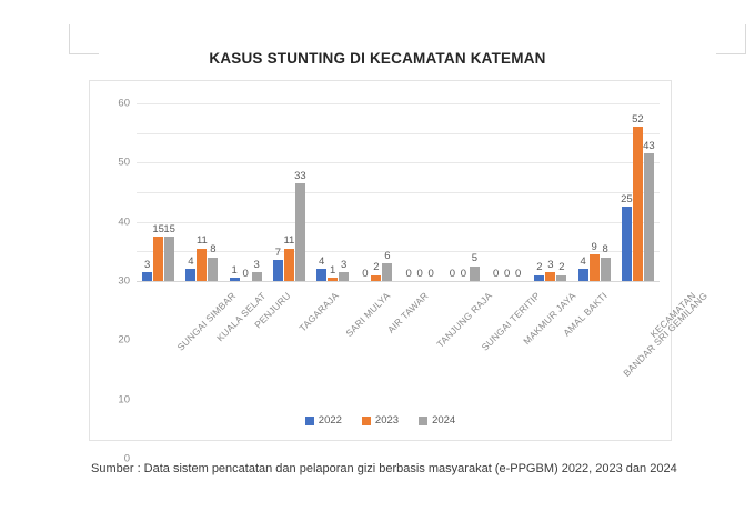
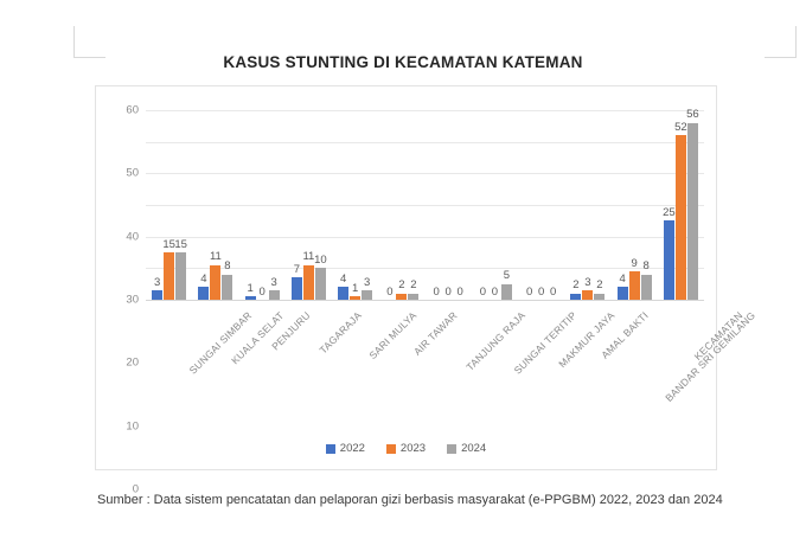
2024/TAGARAJA: 33 -> 10
2024/AIR TAWAR: 6 -> 2
2024/KECAMATAN: 43 -> 56
